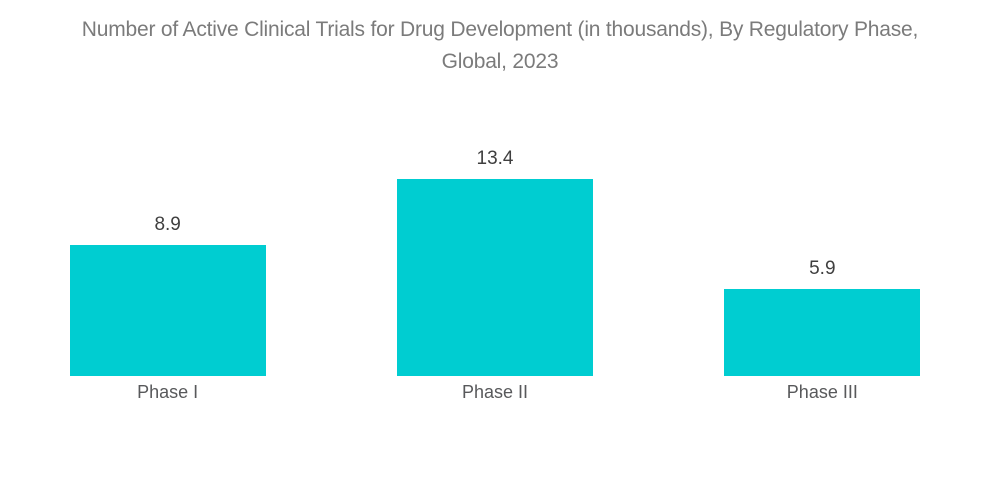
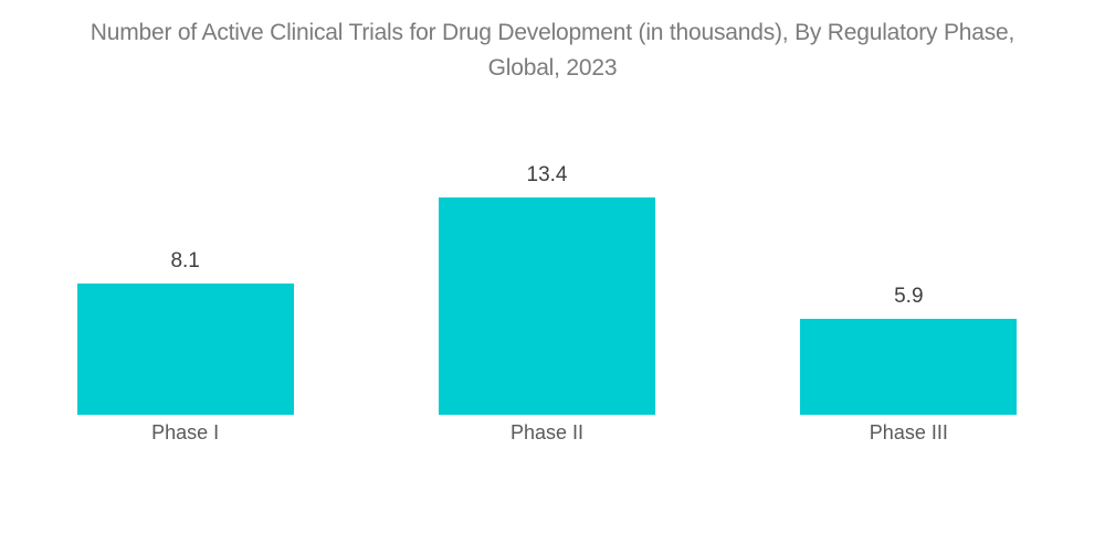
Phase I: 8.9 -> 8.1
